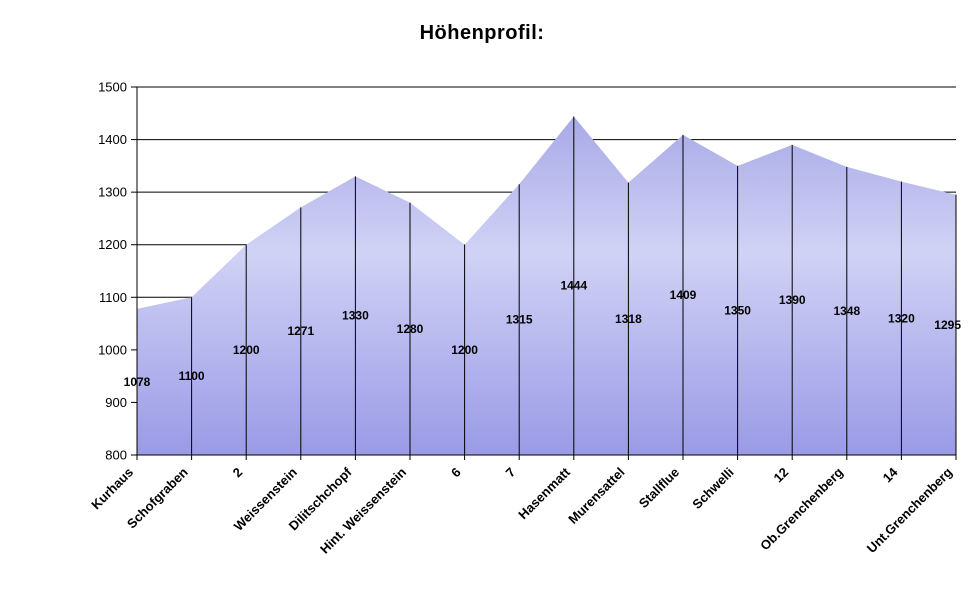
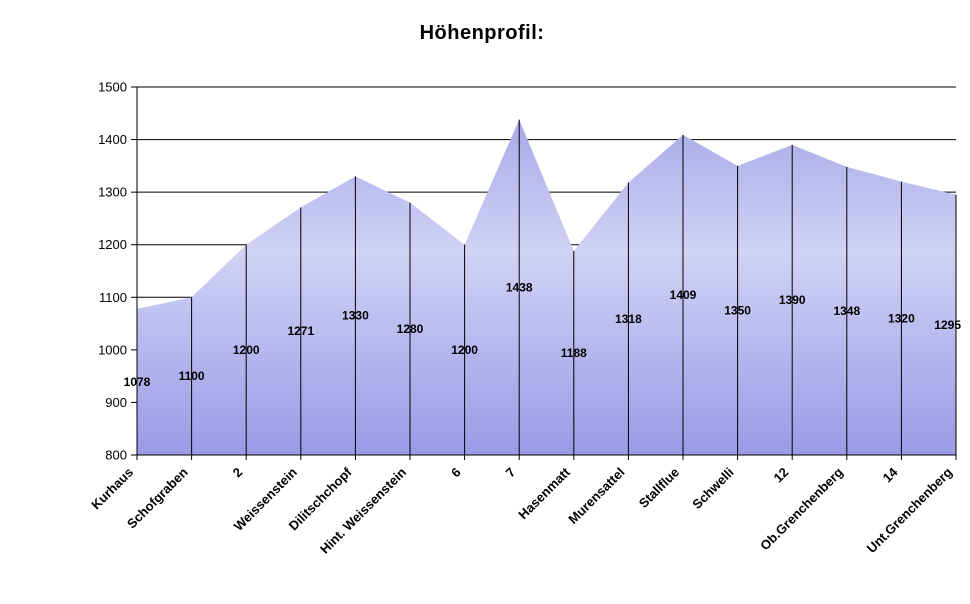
7: 1315 -> 1438
Hasenmatt: 1444 -> 1188
